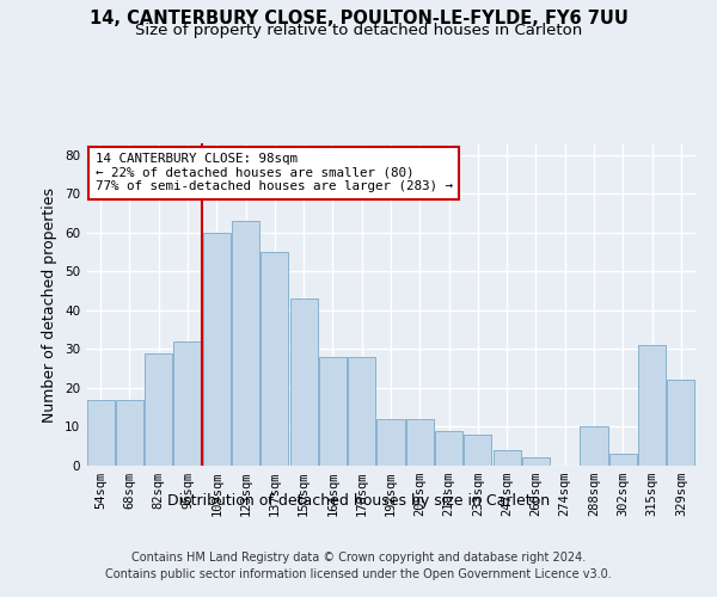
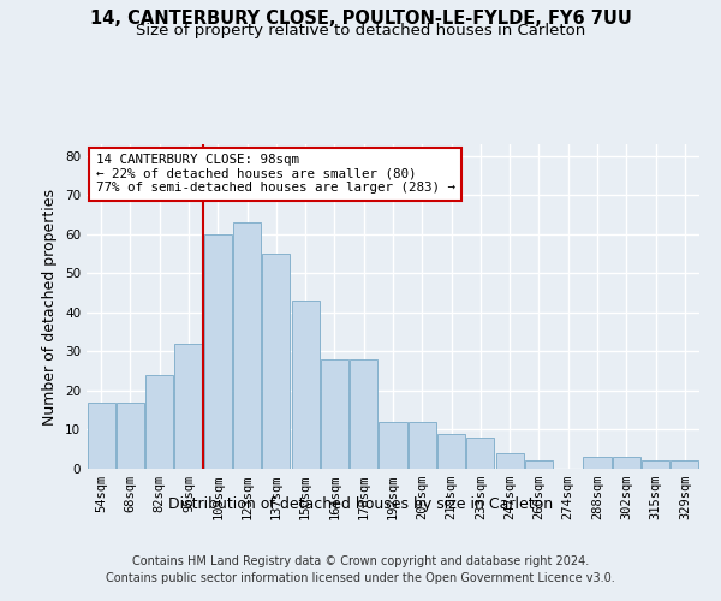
82sqm: 29 -> 24
288sqm: 10 -> 3
315sqm: 31 -> 2
329sqm: 22 -> 2
